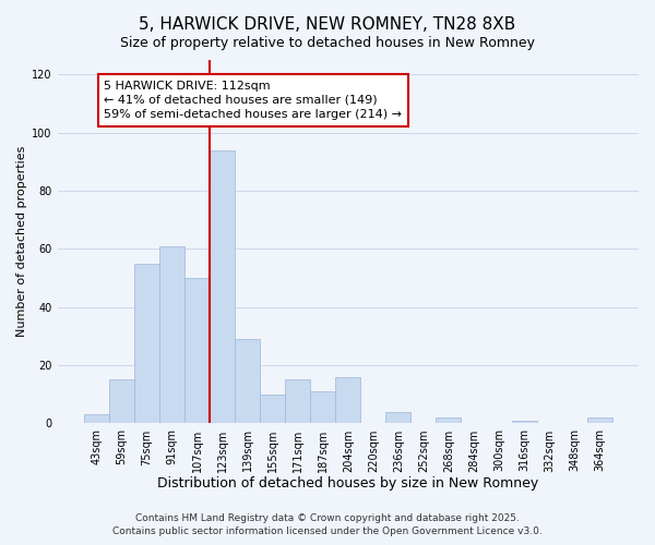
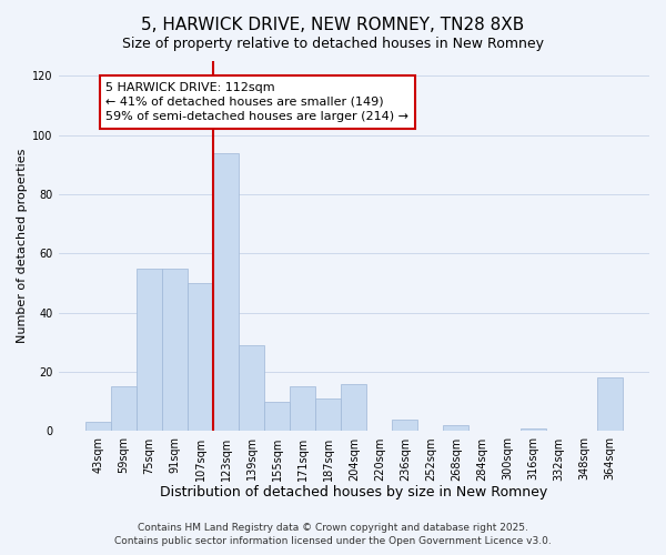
91sqm: 61 -> 55
364sqm: 2 -> 18
